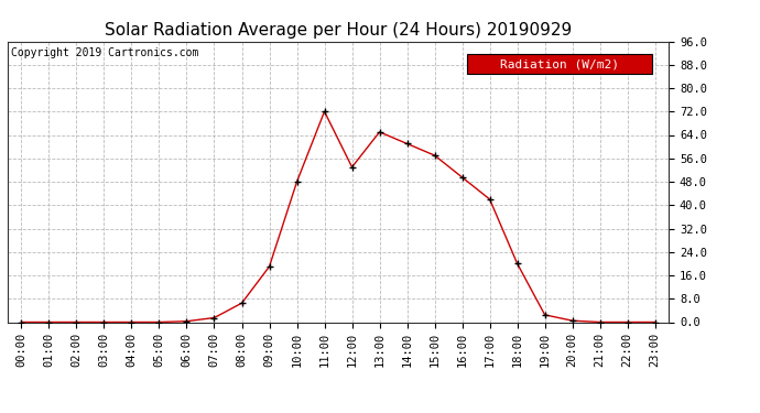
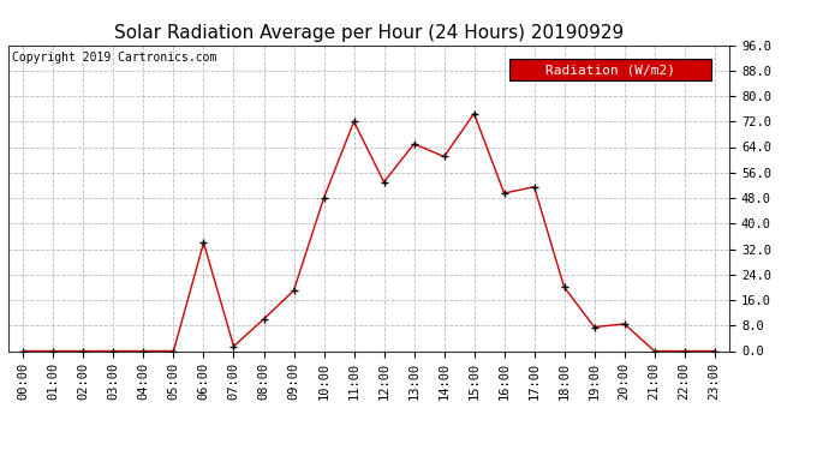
06:00: 0.3 -> 34.0
08:00: 6.5 -> 10.0
15:00: 57.0 -> 74.5
17:00: 42.0 -> 51.5
19:00: 2.5 -> 7.5
20:00: 0.5 -> 8.5
